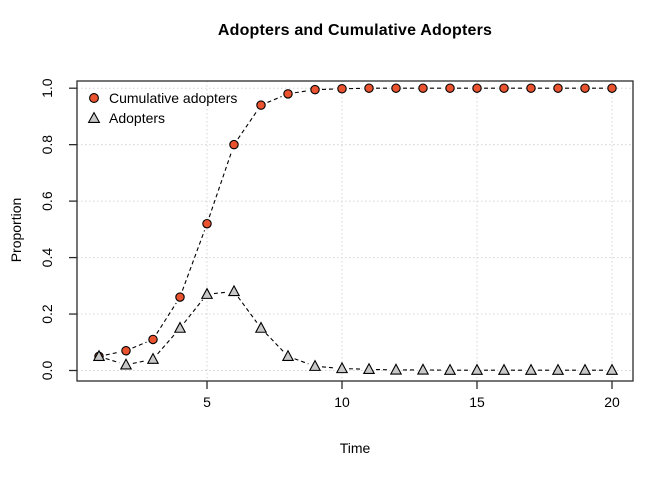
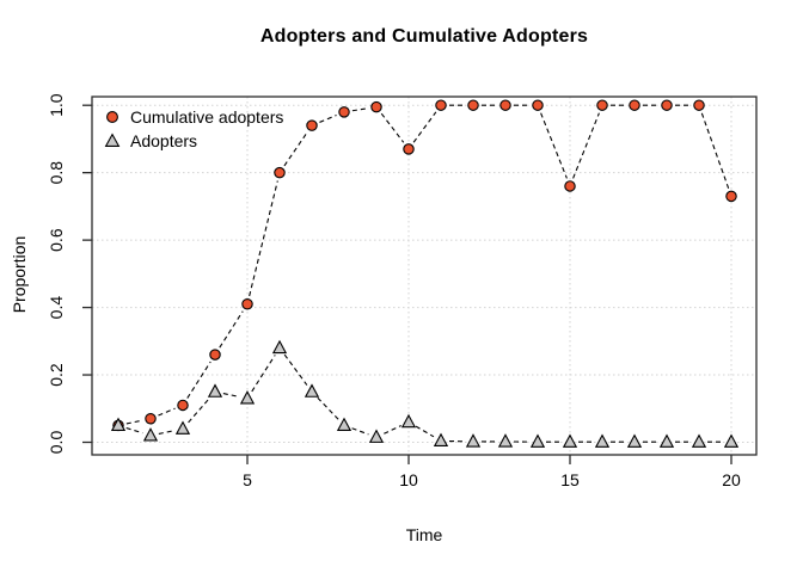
Cumulative adopters/5: 0.52 -> 0.41
Adopters/5: 0.27 -> 0.13
Cumulative adopters/10: 1.00 -> 0.87
Adopters/10: 0.01 -> 0.06
Cumulative adopters/15: 1.00 -> 0.76
Cumulative adopters/20: 1.00 -> 0.73
